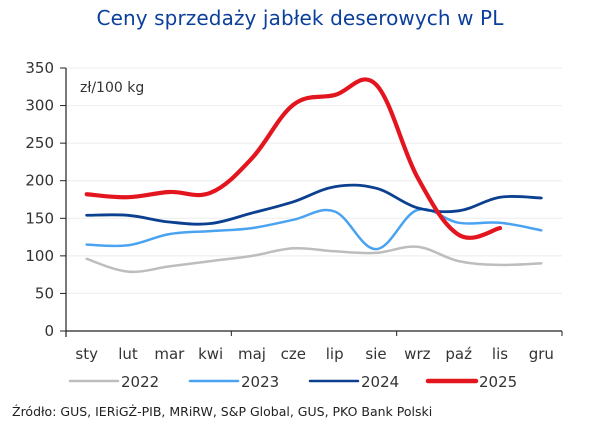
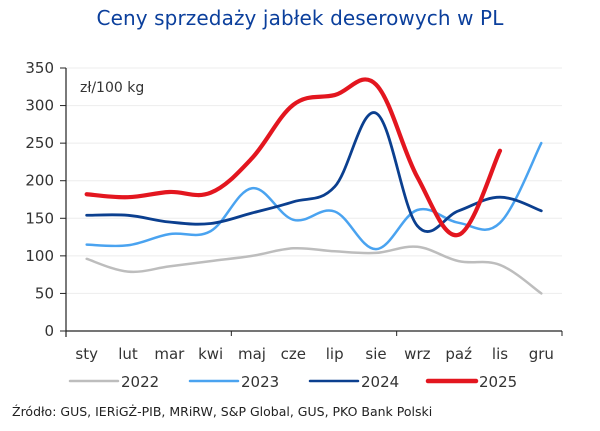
2023/maj: 140 -> 190
2024/sie: 190 -> 290
2024/wrz: 160 -> 140
2025/lis: 140 -> 240
2022/gru: 90 -> 50
2023/gru: 130 -> 250
2024/gru: 180 -> 160
